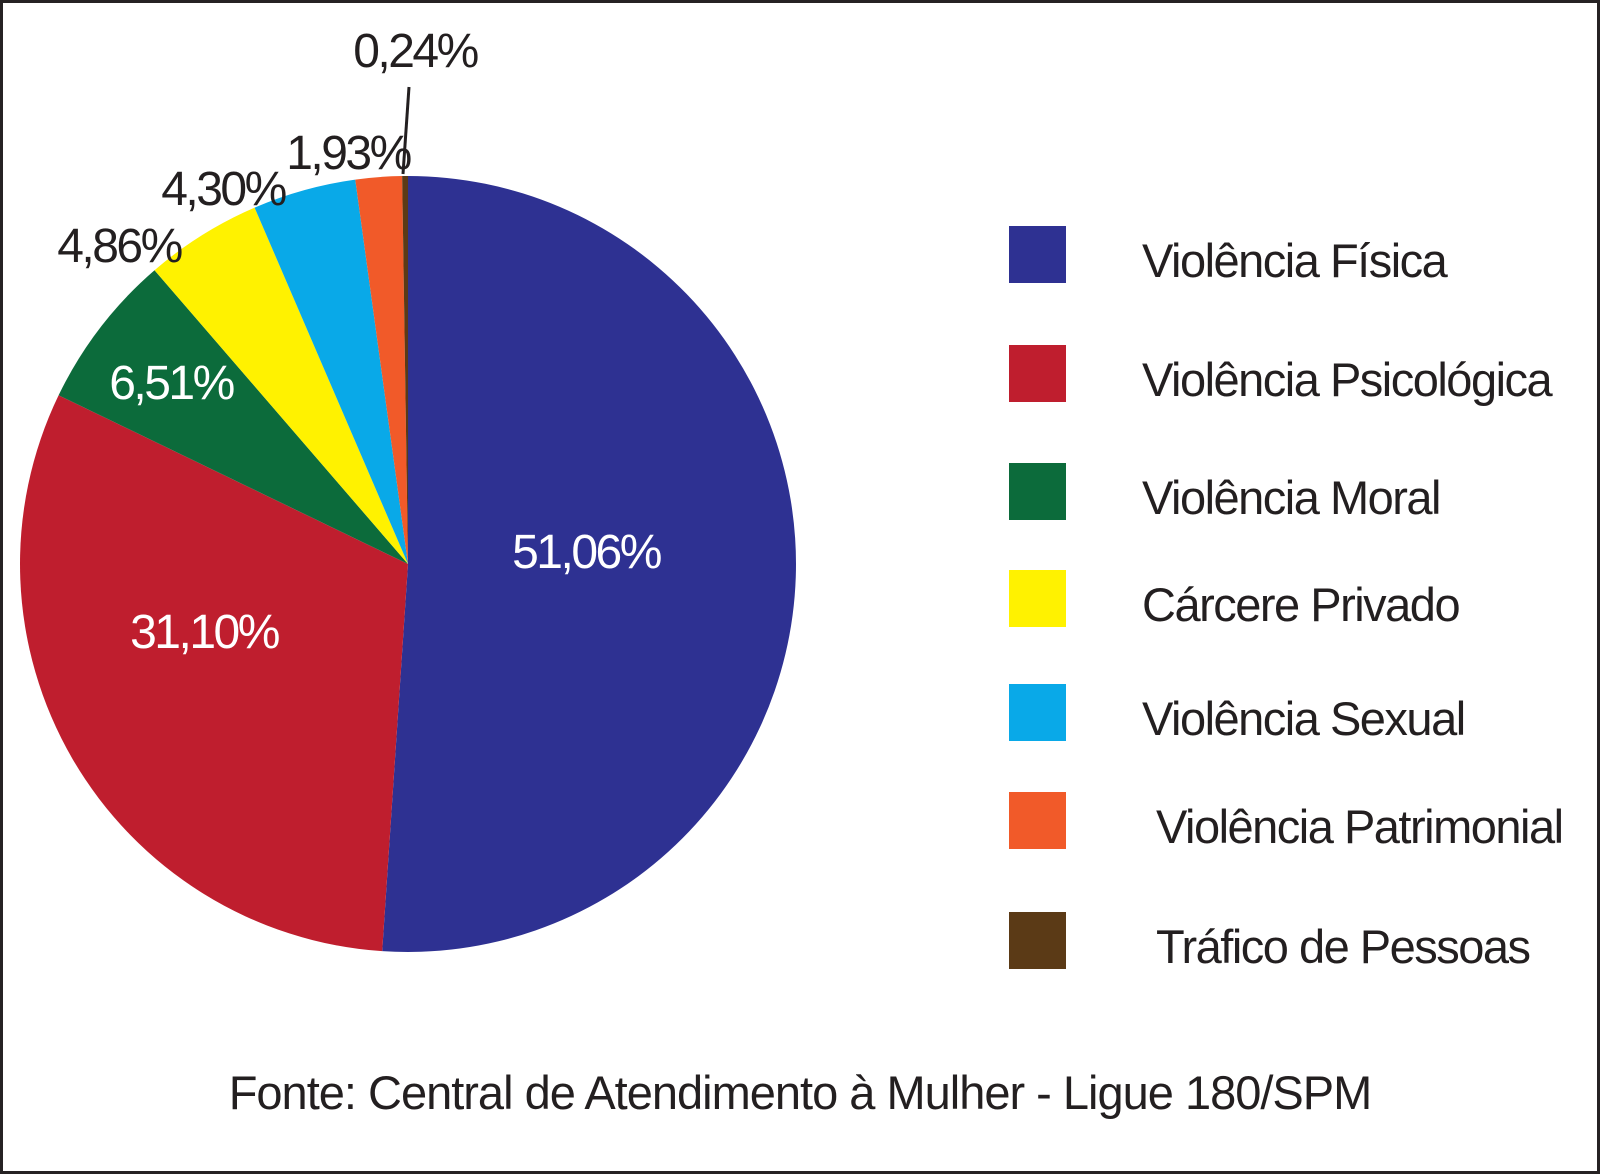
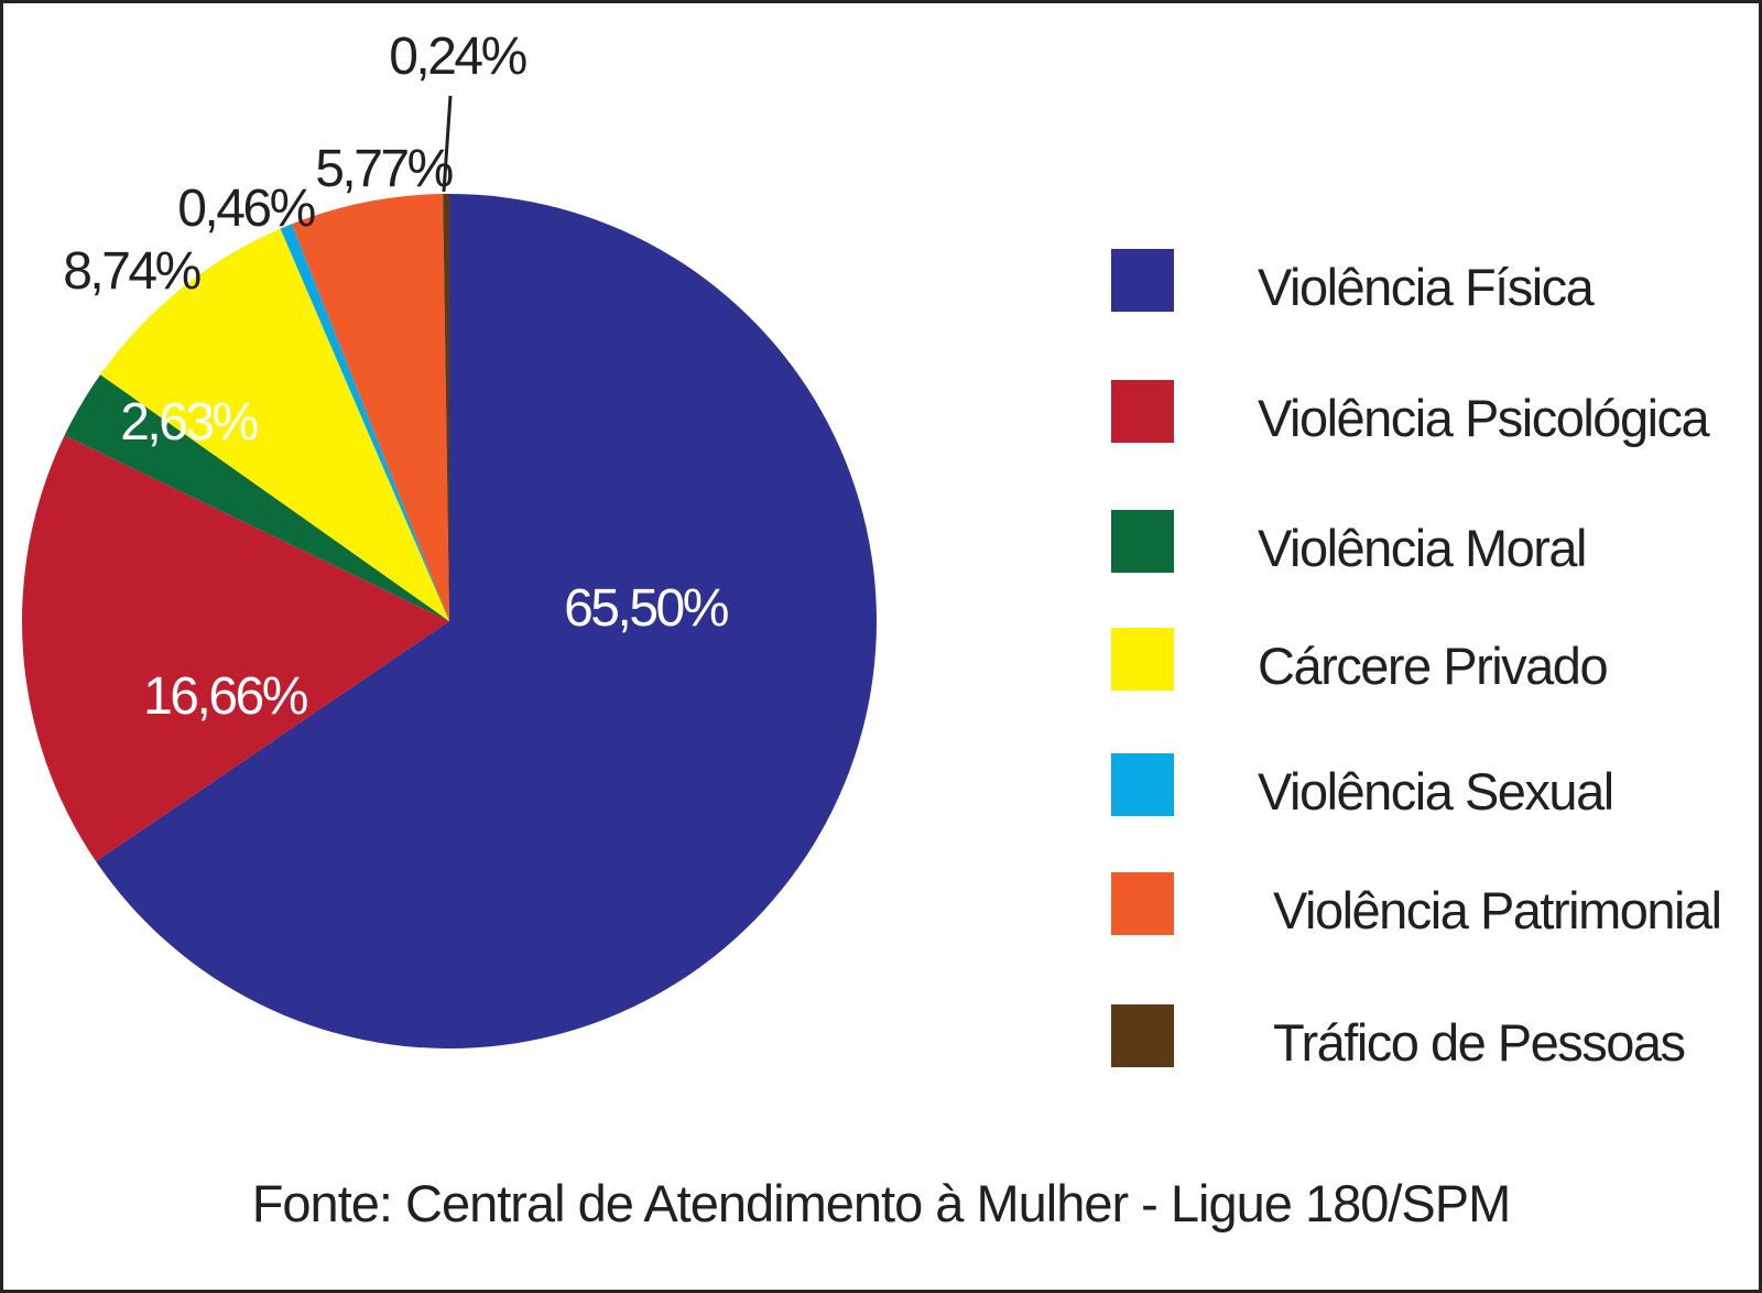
Violência Física: 51,06% -> 65,50%
Violência Psicológica: 31,10% -> 16,66%
Violência Moral: 6,51% -> 2,63%
Cárcere Privado: 4,86% -> 8,74%
Violência Sexual: 4,30% -> 0,46%
Violência Patrimonial: 1,93% -> 5,77%
